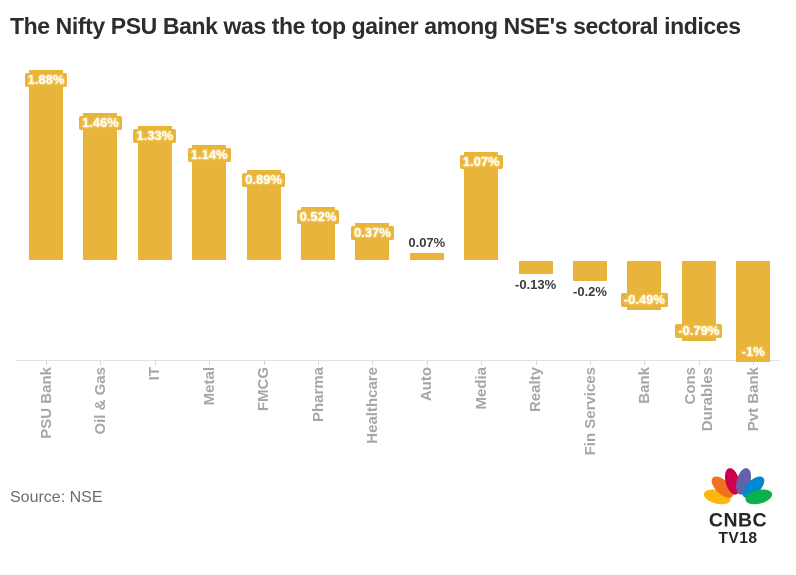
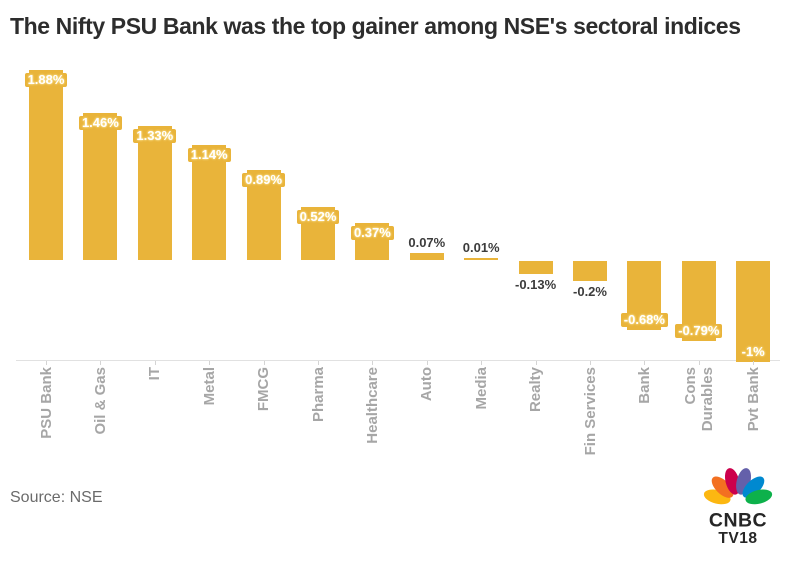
Media: 1.07% -> 0.01%
Bank: -0.49% -> -0.68%
